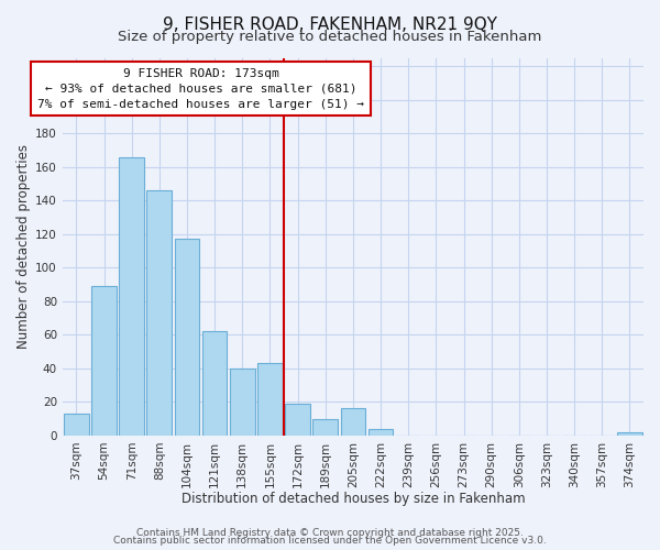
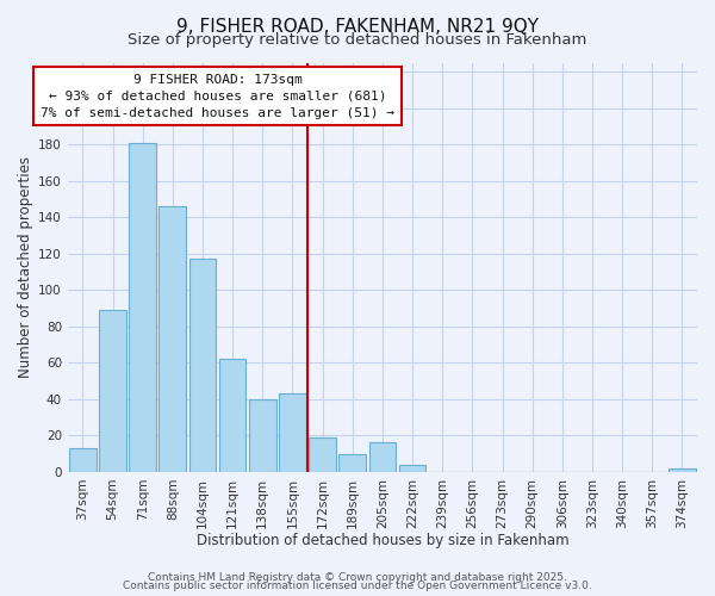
71sqm: 166 -> 181
